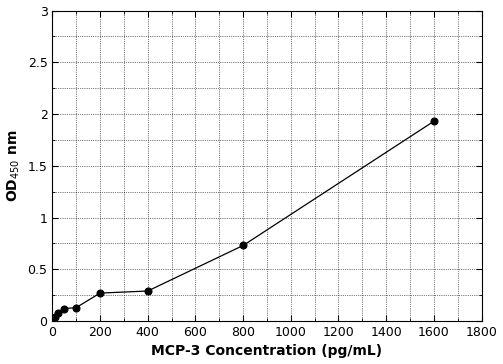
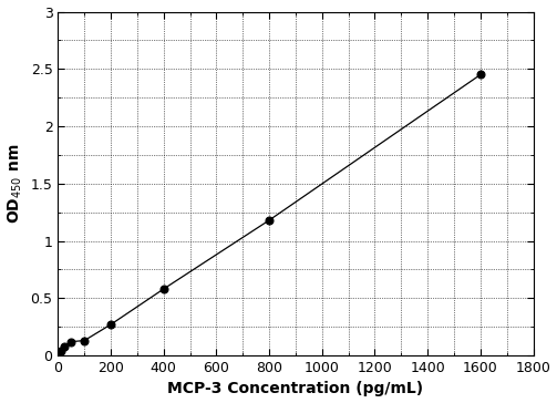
400: 0.29 -> 0.58
800: 0.73 -> 1.18
1600: 1.93 -> 2.45
